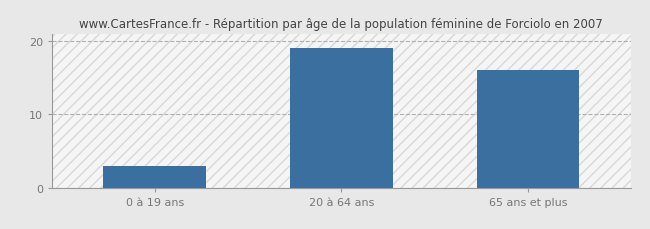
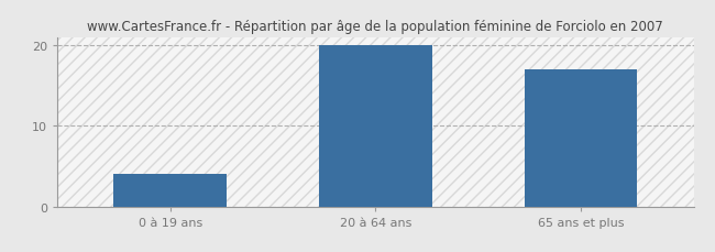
0 à 19 ans: 3 -> 4
20 à 64 ans: 19 -> 20
65 ans et plus: 16 -> 17
